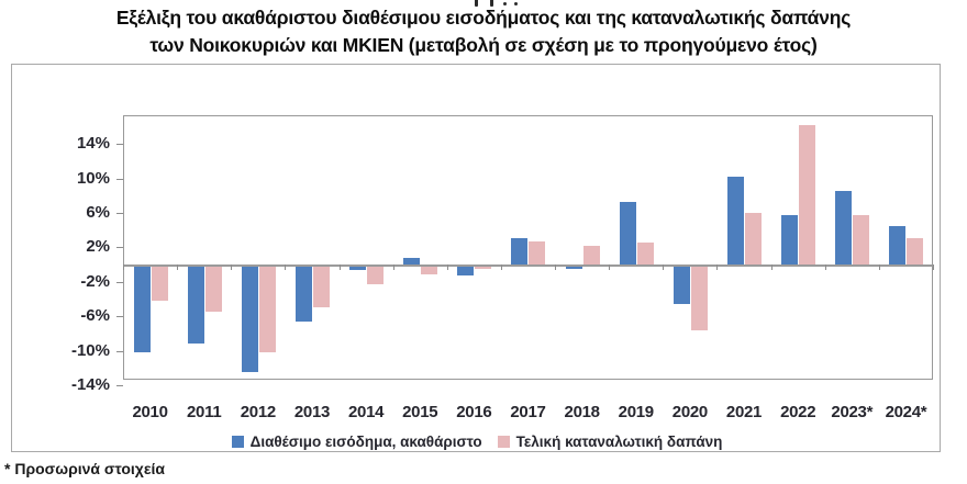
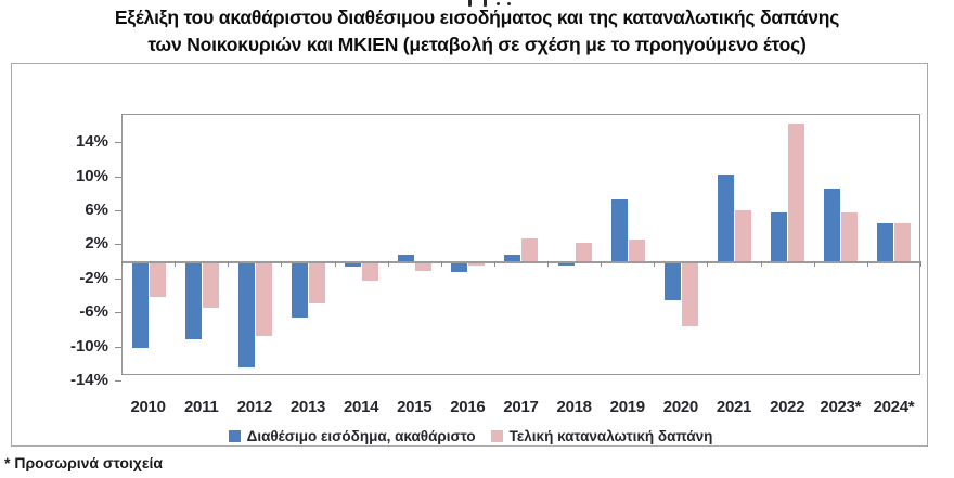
Τελική καταναλωτική δαπάνη/2012: -10% -> -9%
Διαθέσιμο εισόδημα, ακαθάριστο/2017: 3% -> 1%
Τελική καταναλωτική δαπάνη/2024*: 3% -> 4%
